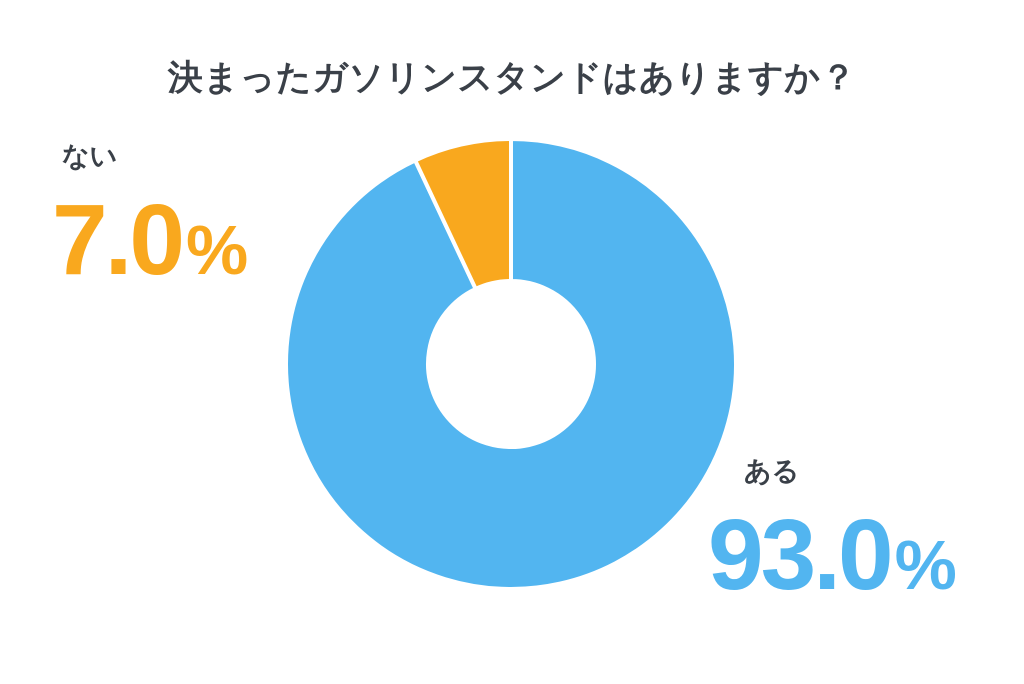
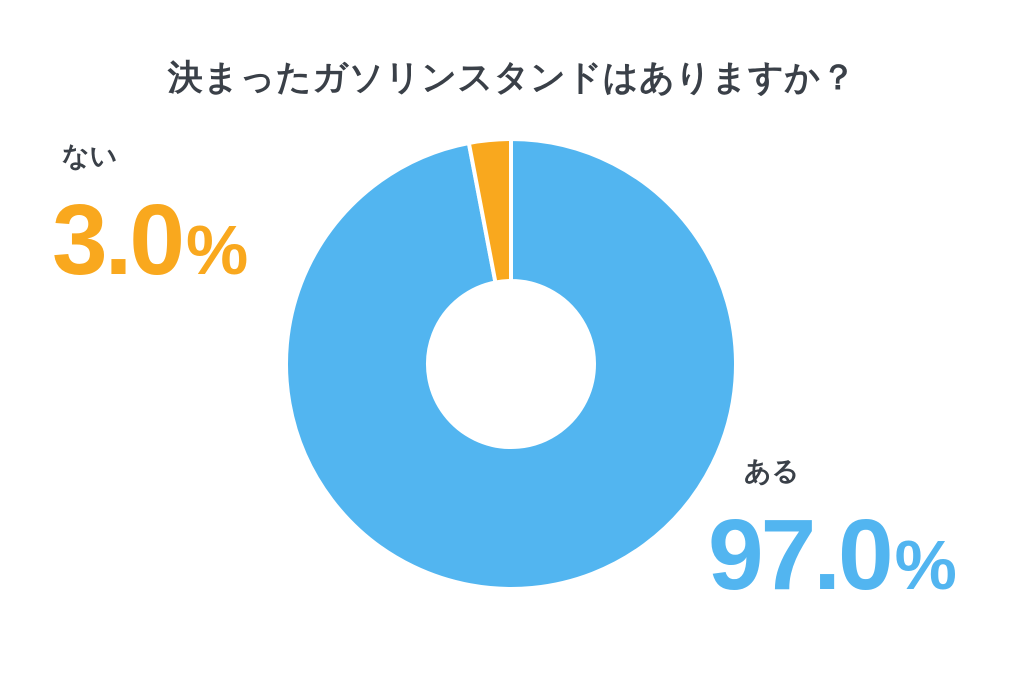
ある: 93.0 -> 97.0
ない: 7.0 -> 3.0
